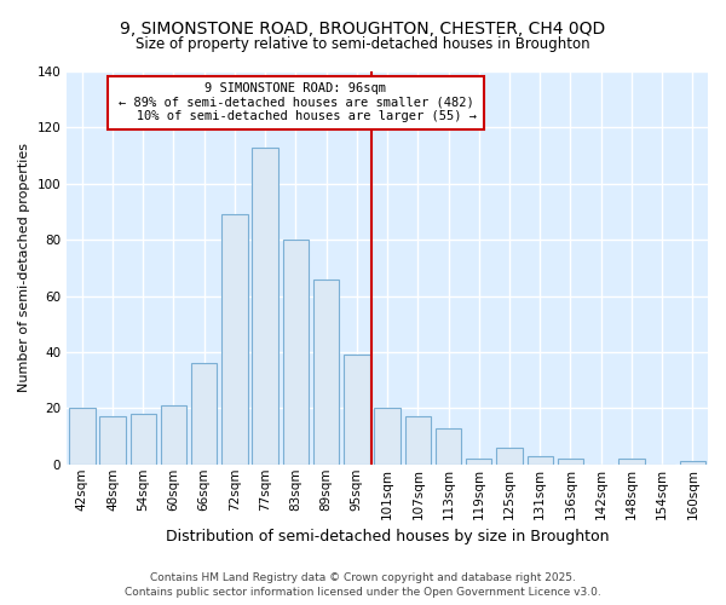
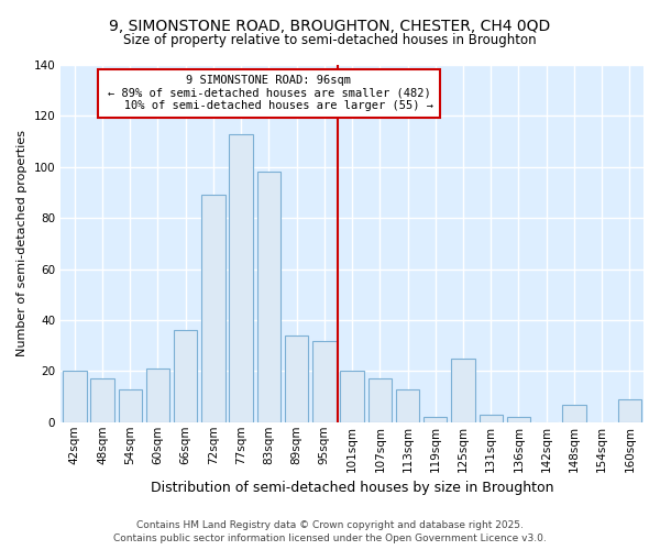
54sqm: 18 -> 13
83sqm: 80 -> 98
89sqm: 66 -> 34
95sqm: 39 -> 32
125sqm: 6 -> 25
148sqm: 2 -> 7
160sqm: 1 -> 9
